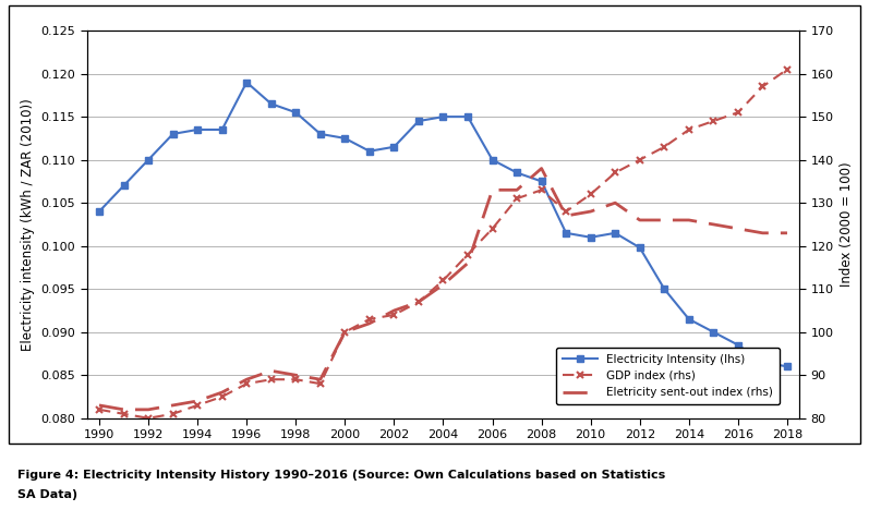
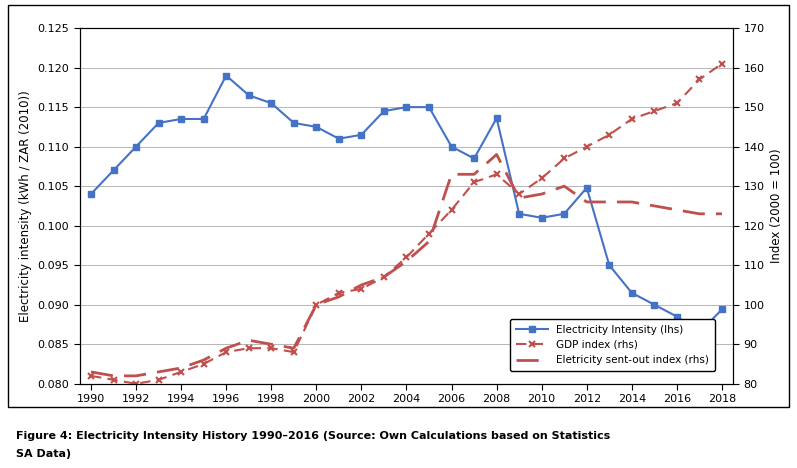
Electricity Intensity (lhs)/2008: 0.1075 -> 0.1136
Electricity Intensity (lhs)/2012: 0.0998 -> 0.1048
Electricity Intensity (lhs)/2018: 0.0860 -> 0.0894
